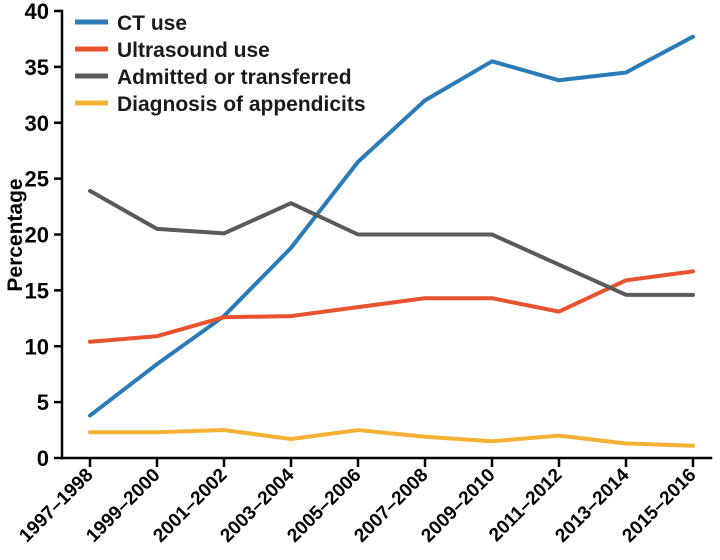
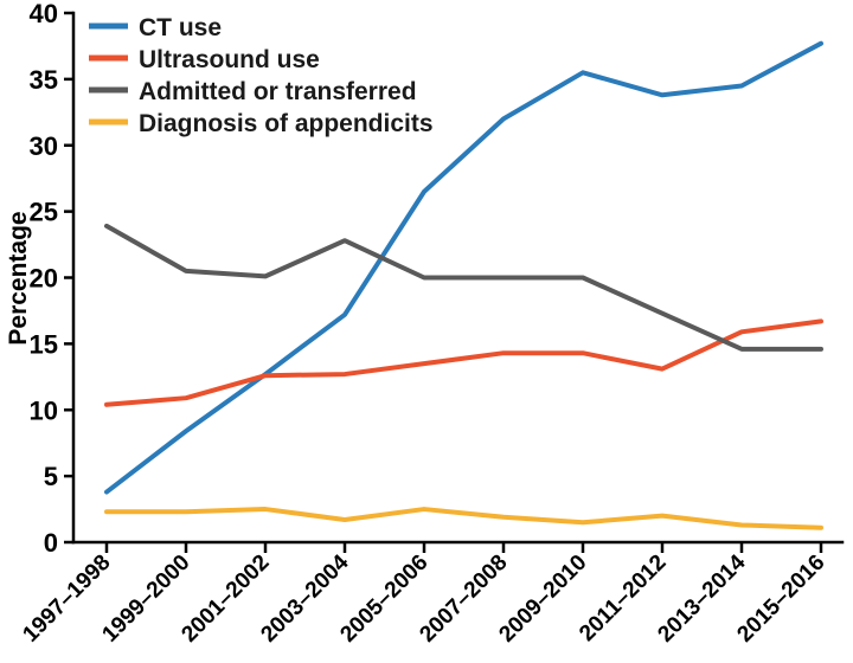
CT use/2003–2004: 18.8 -> 17.2
